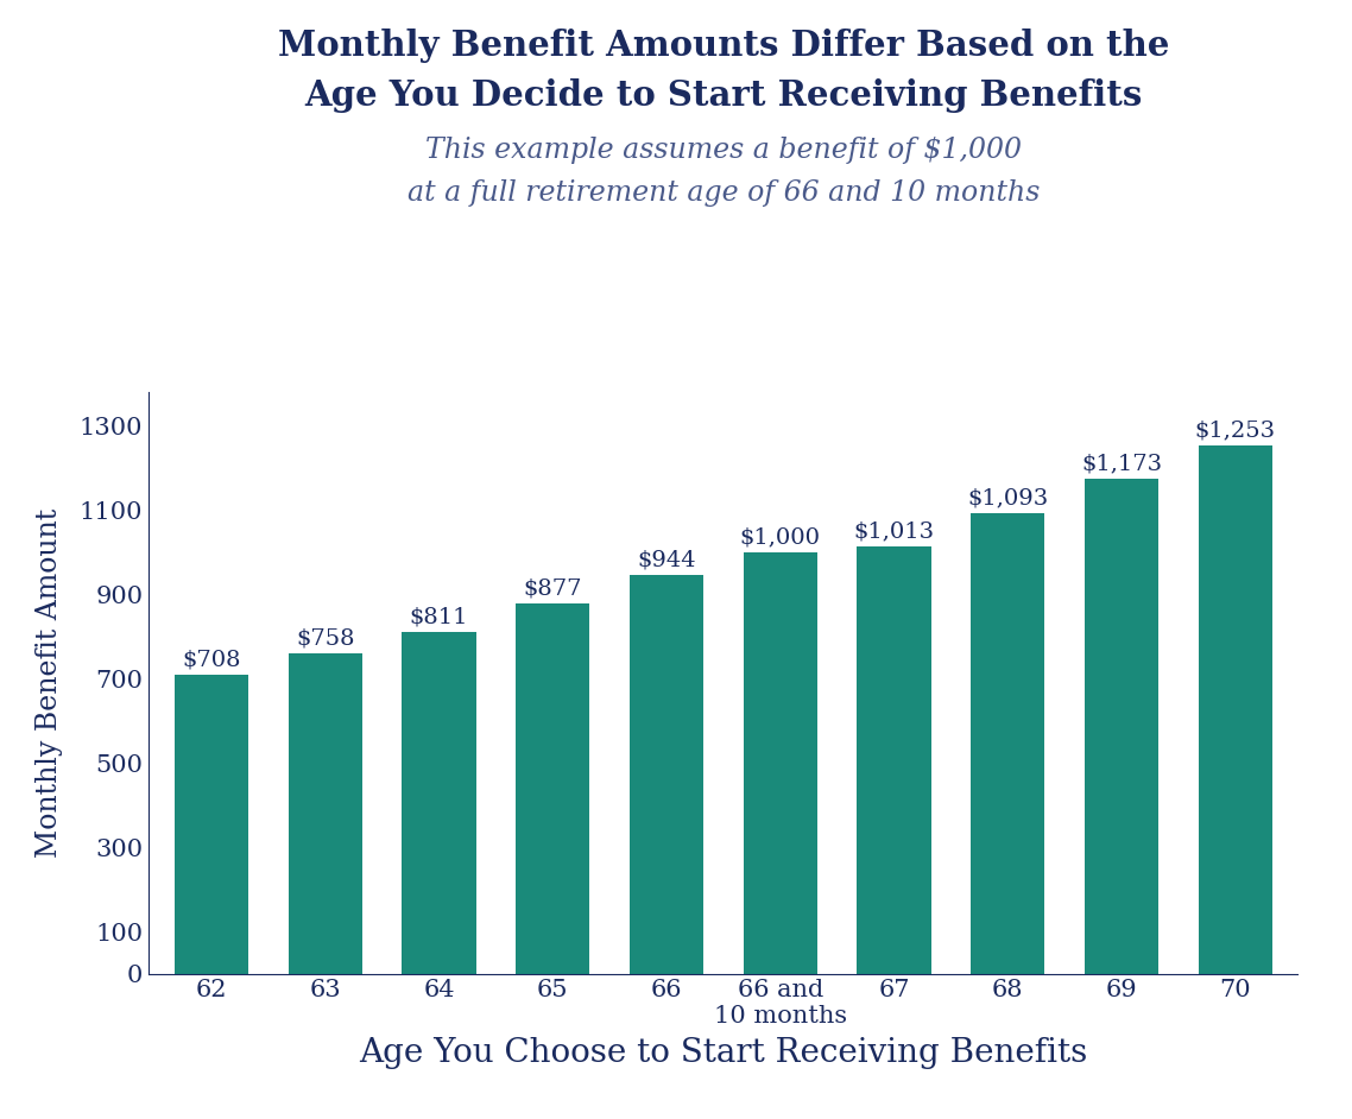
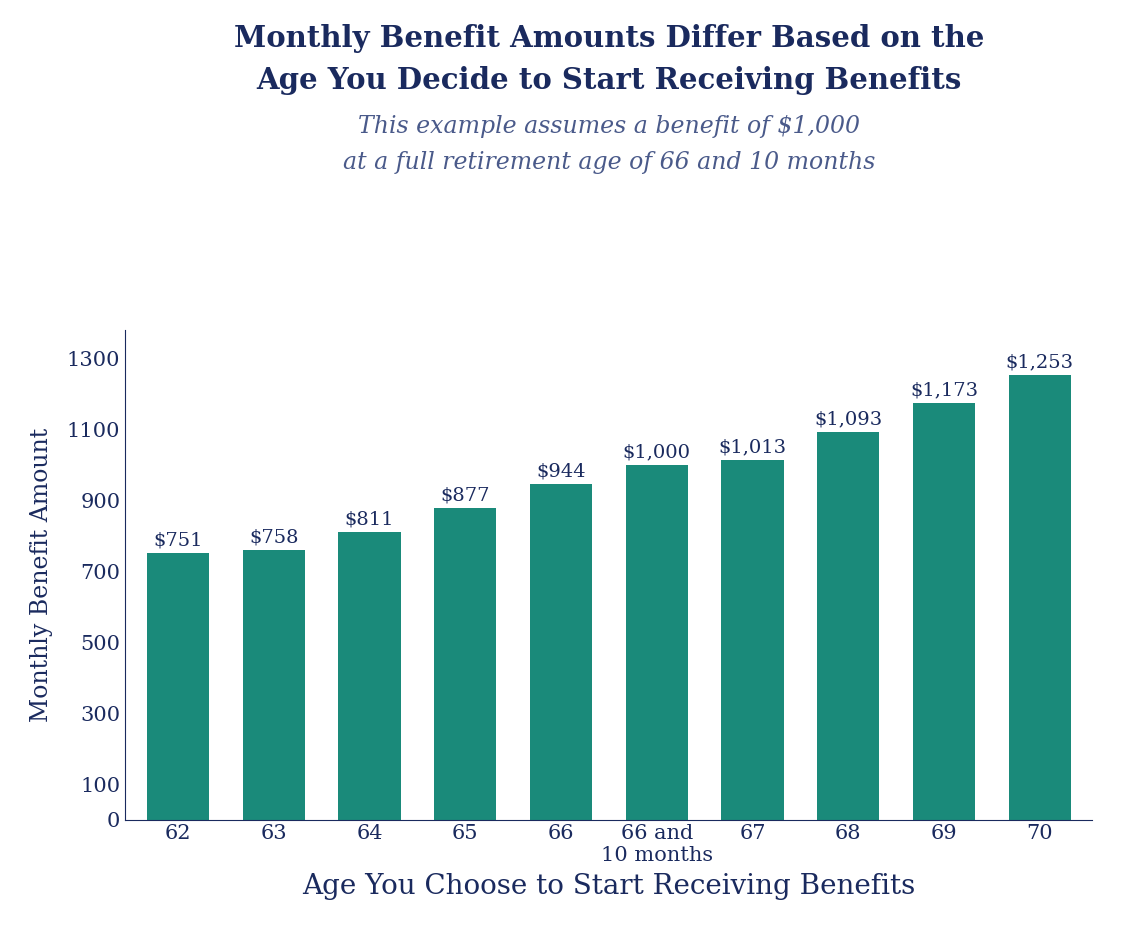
62: $708 -> $751
